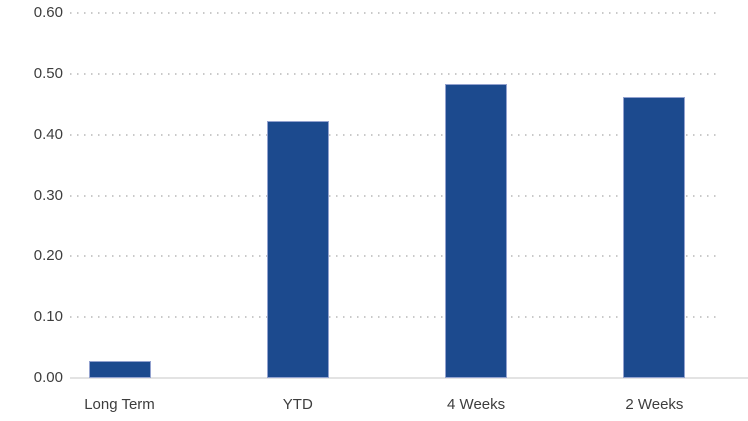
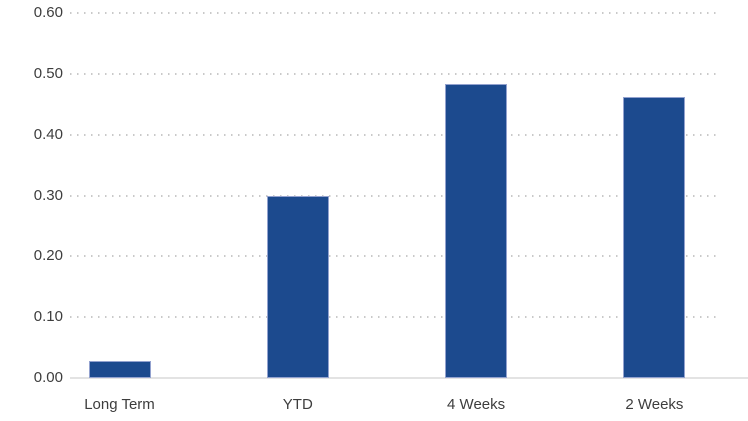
YTD: 0.42 -> 0.30
